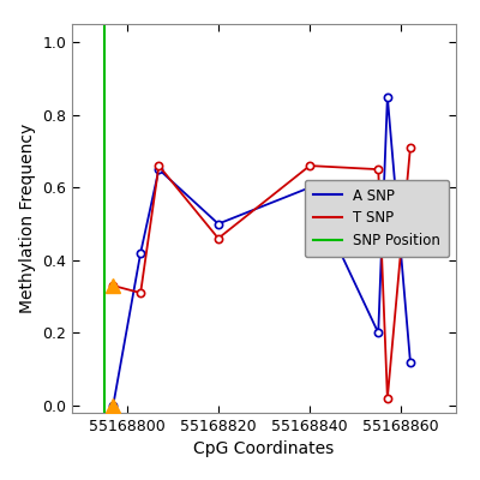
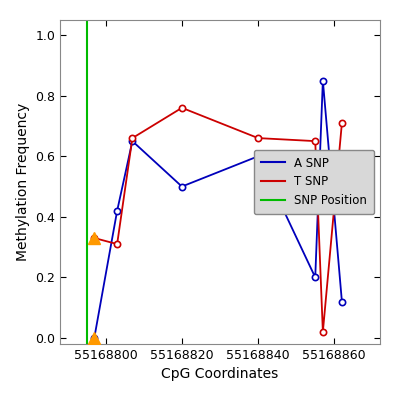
T SNP/55168820: 0.46 -> 0.76
